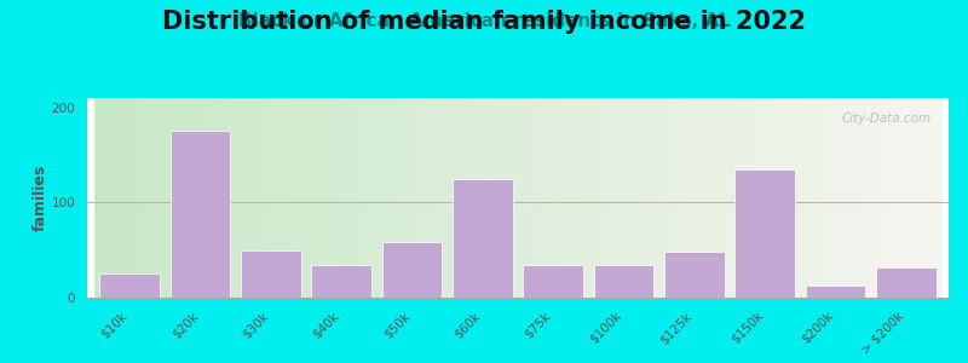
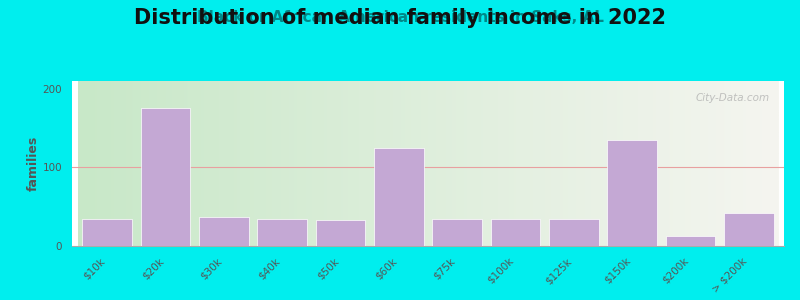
$10k: 26 -> 35
$30k: 50 -> 37
$50k: 58 -> 33
$125k: 48 -> 35
> $200k: 32 -> 42
